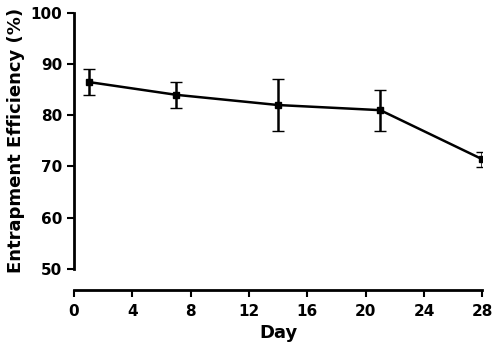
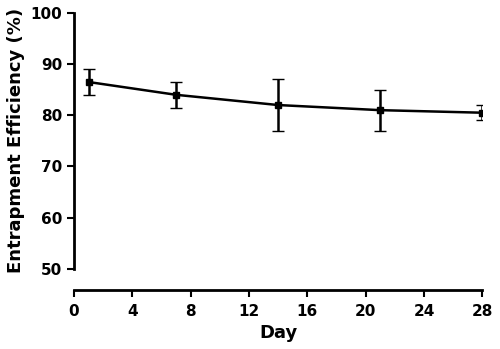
28: 71.4 -> 80.5
